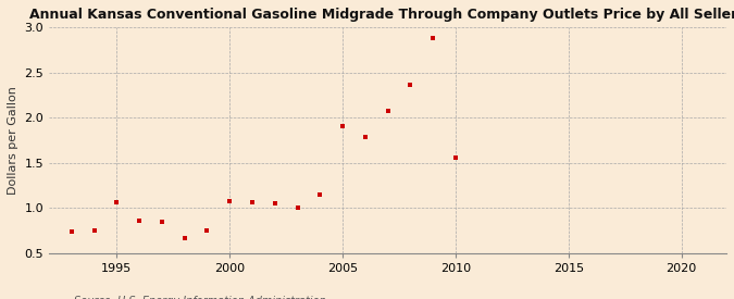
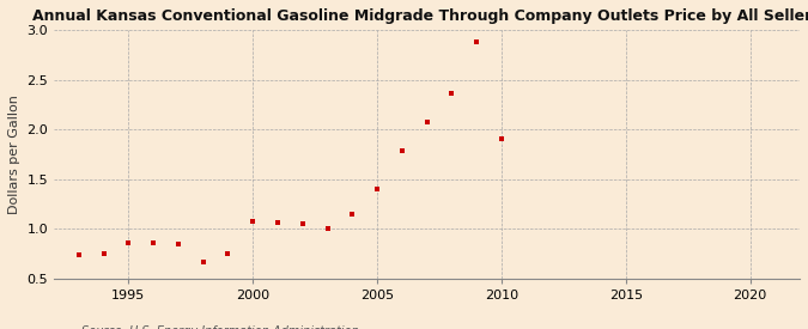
1995: 1.06 -> 0.86
2005: 1.90 -> 1.40
2010: 1.56 -> 1.90
